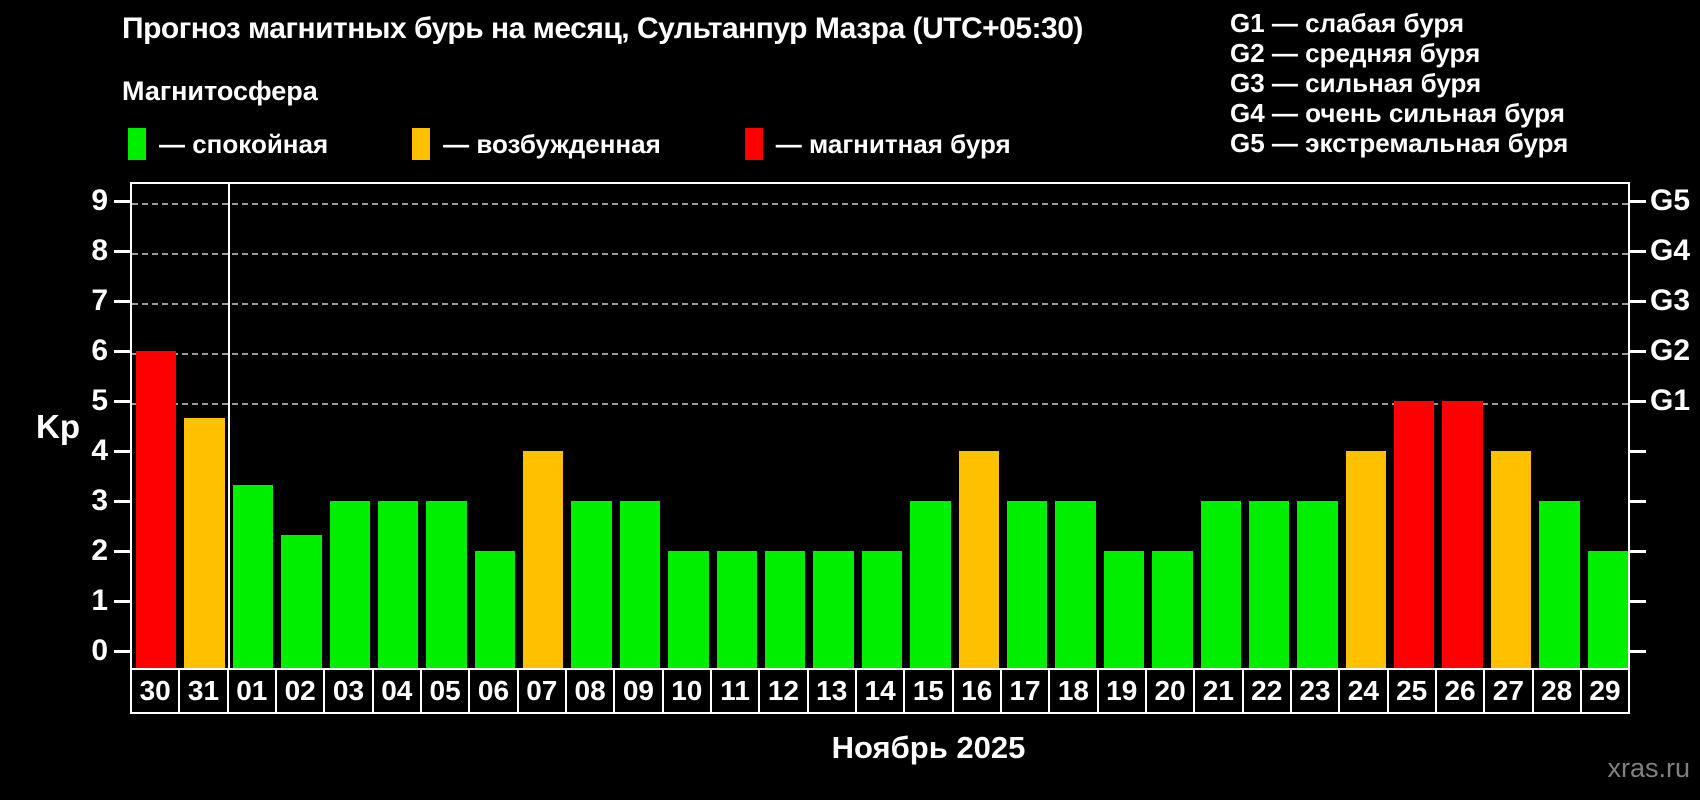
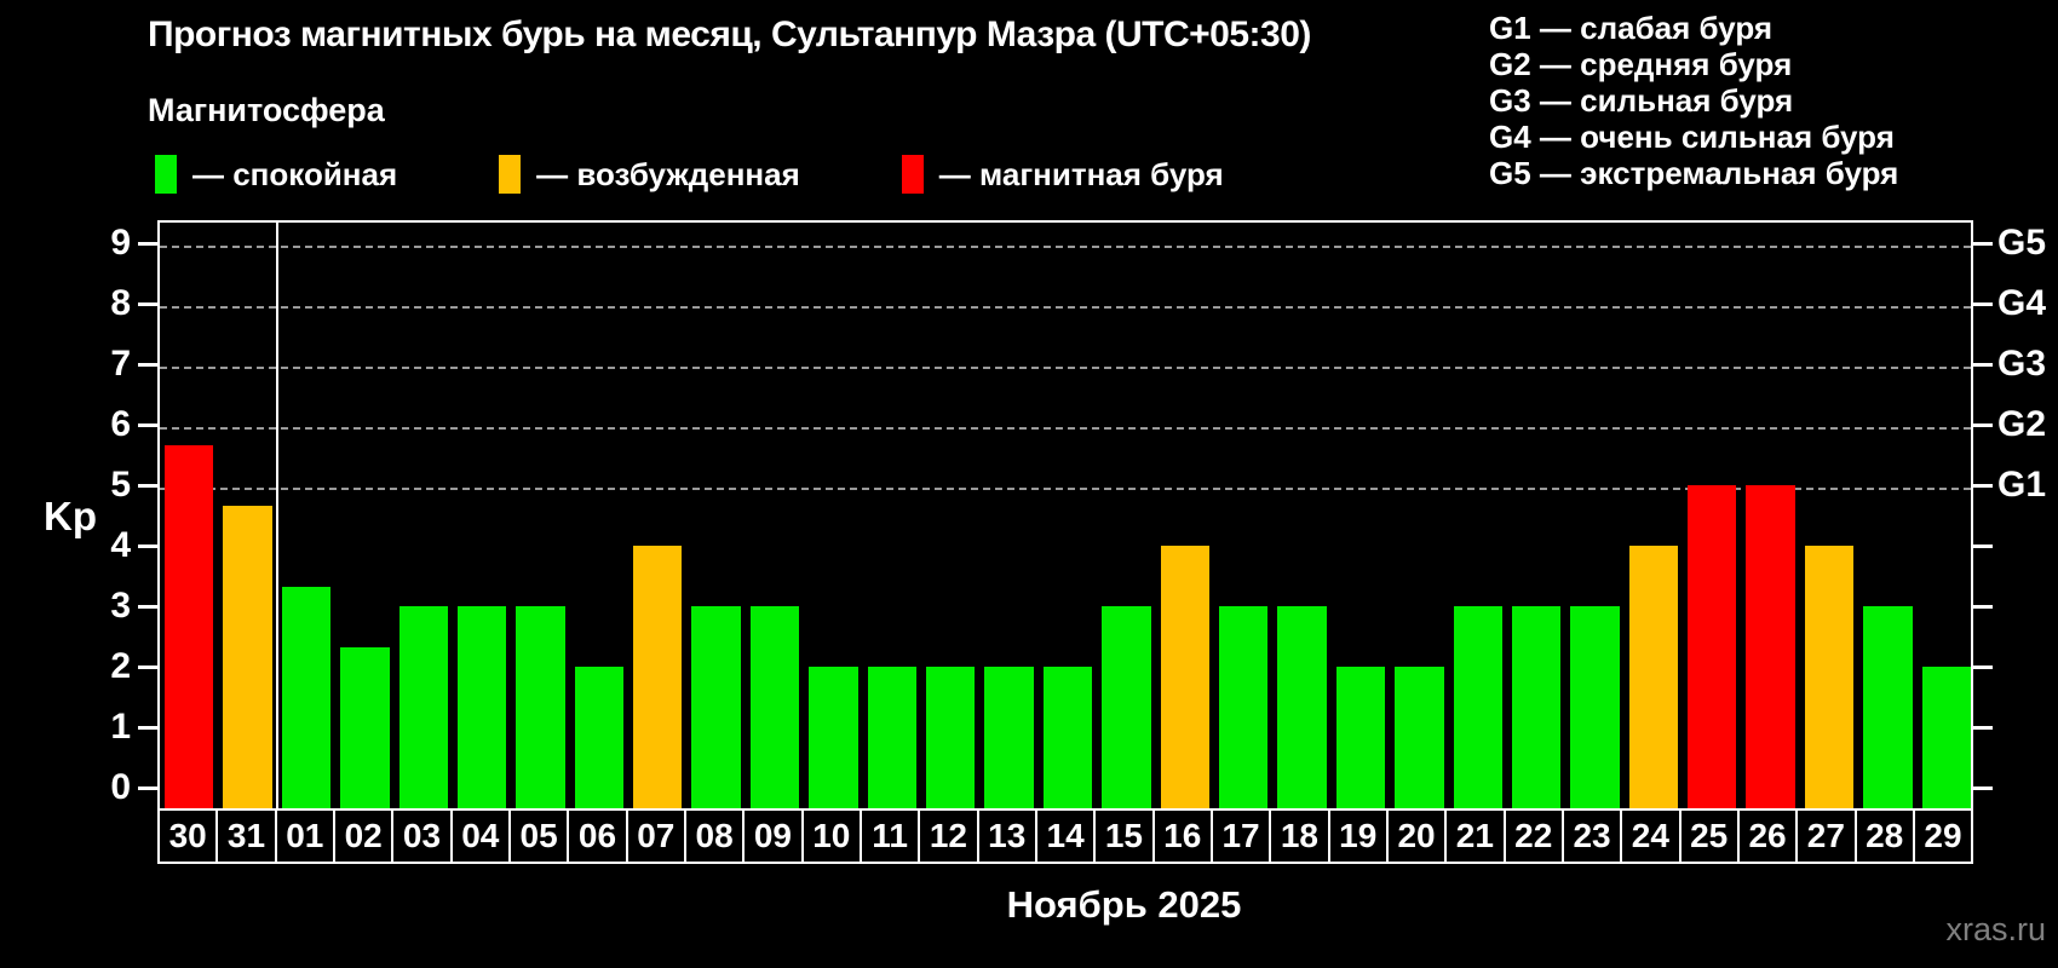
30: 6.0 -> 5.7
